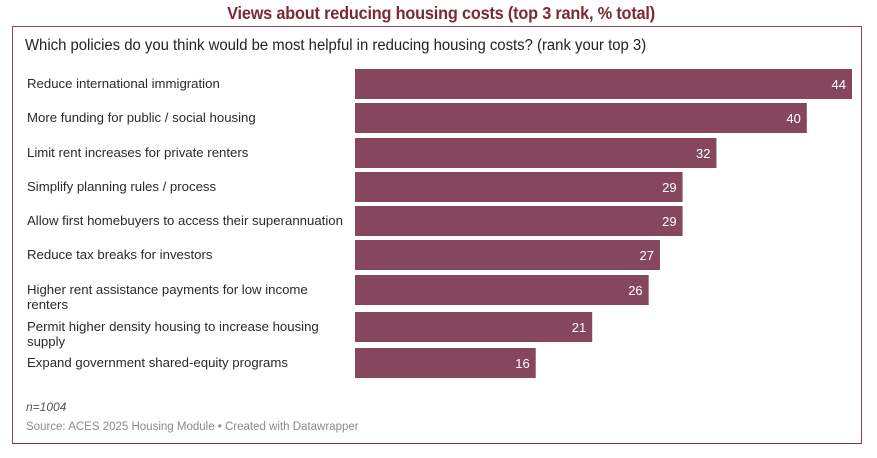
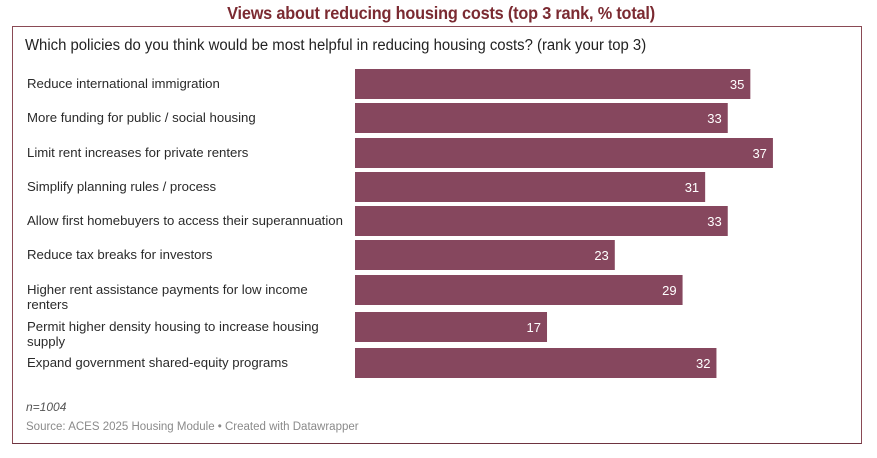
Reduce international immigration: 44 -> 35
More funding for public / social housing: 40 -> 33
Limit rent increases for private renters: 32 -> 37
Simplify planning rules / process: 29 -> 31
Allow first homebuyers to access their superannuation: 29 -> 33
Reduce tax breaks for investors: 27 -> 23
Higher rent assistance payments for low income renters: 26 -> 29
Permit higher density housing to increase housing supply: 21 -> 17
Expand government shared-equity programs: 16 -> 32
